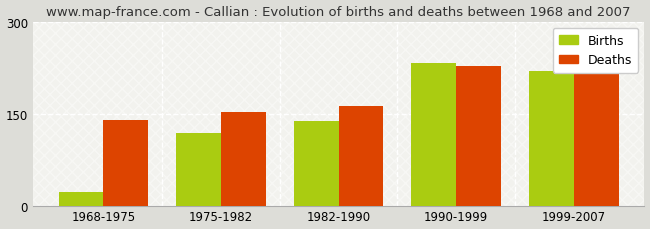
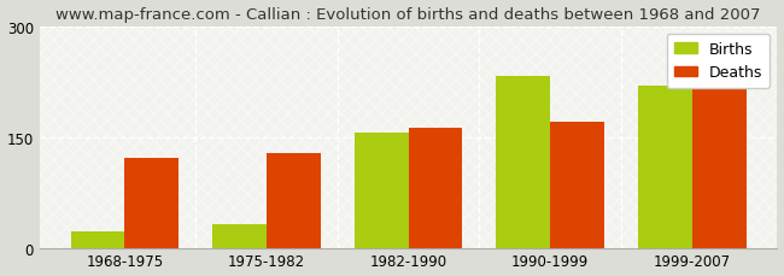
Deaths/1968-1975: 140 -> 122
Births/1975-1982: 118 -> 32
Deaths/1975-1982: 153 -> 128
Births/1982-1990: 138 -> 156
Deaths/1990-1999: 227 -> 170
